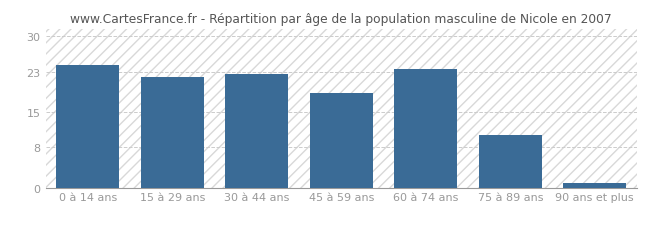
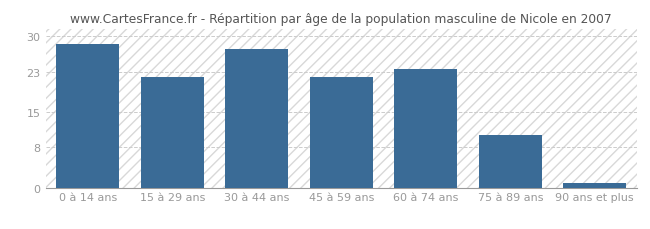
0 à 14 ans: 24.4 -> 28.5
30 à 44 ans: 22.6 -> 27.5
45 à 59 ans: 18.8 -> 22.0
